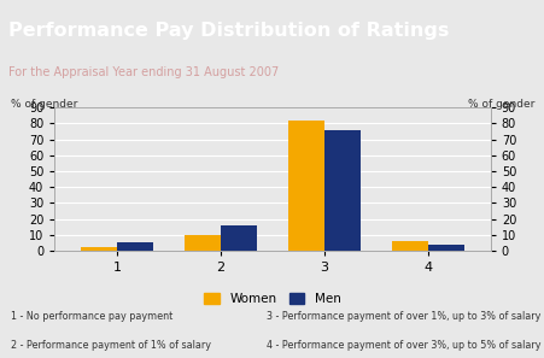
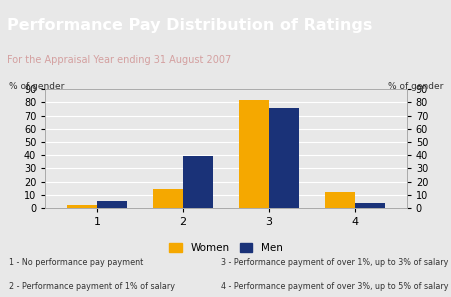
Women/2: 10 -> 14
Men/2: 16 -> 39
Women/4: 6 -> 12
